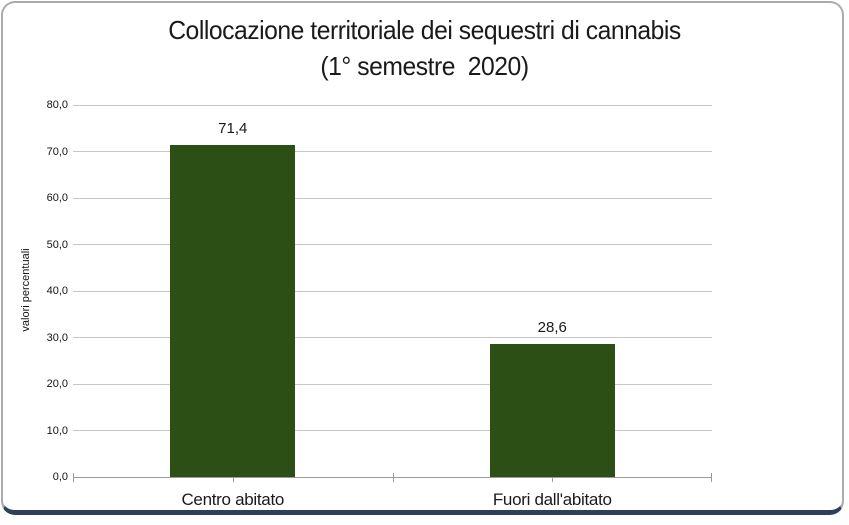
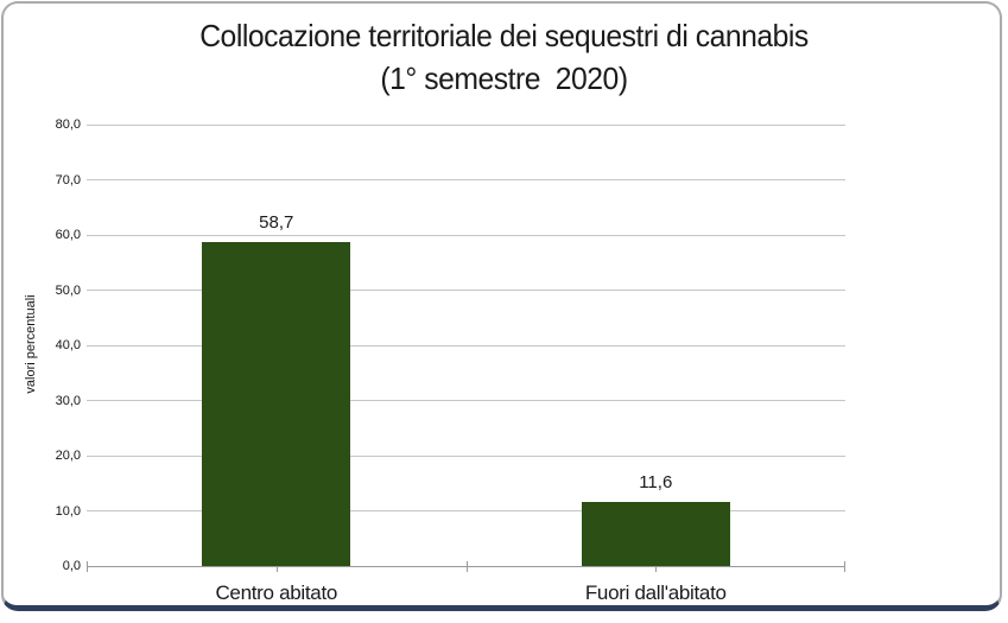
Centro abitato: 71,4 -> 58,7
Fuori dall'abitato: 28,6 -> 11,6
